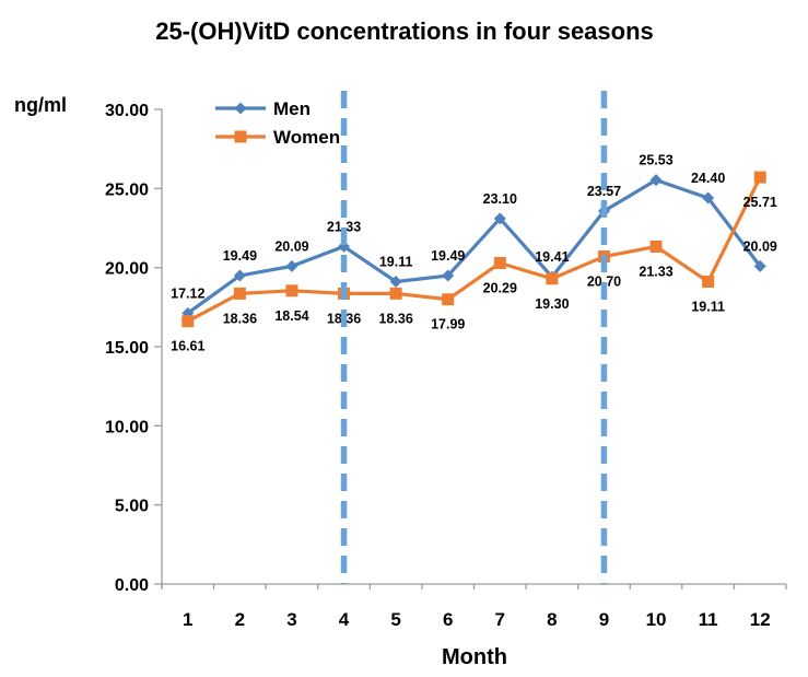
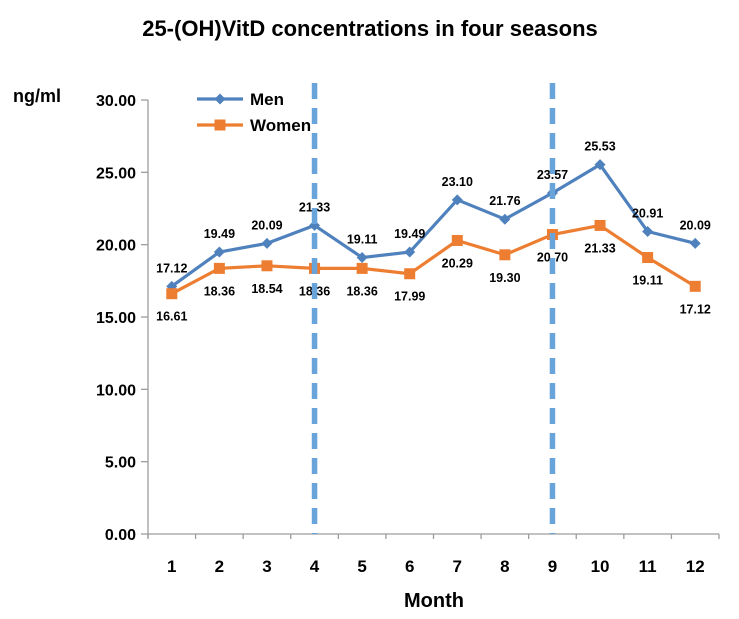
Men/8: 19.41 -> 21.76
Men/11: 24.40 -> 20.91
Women/12: 25.71 -> 17.12
